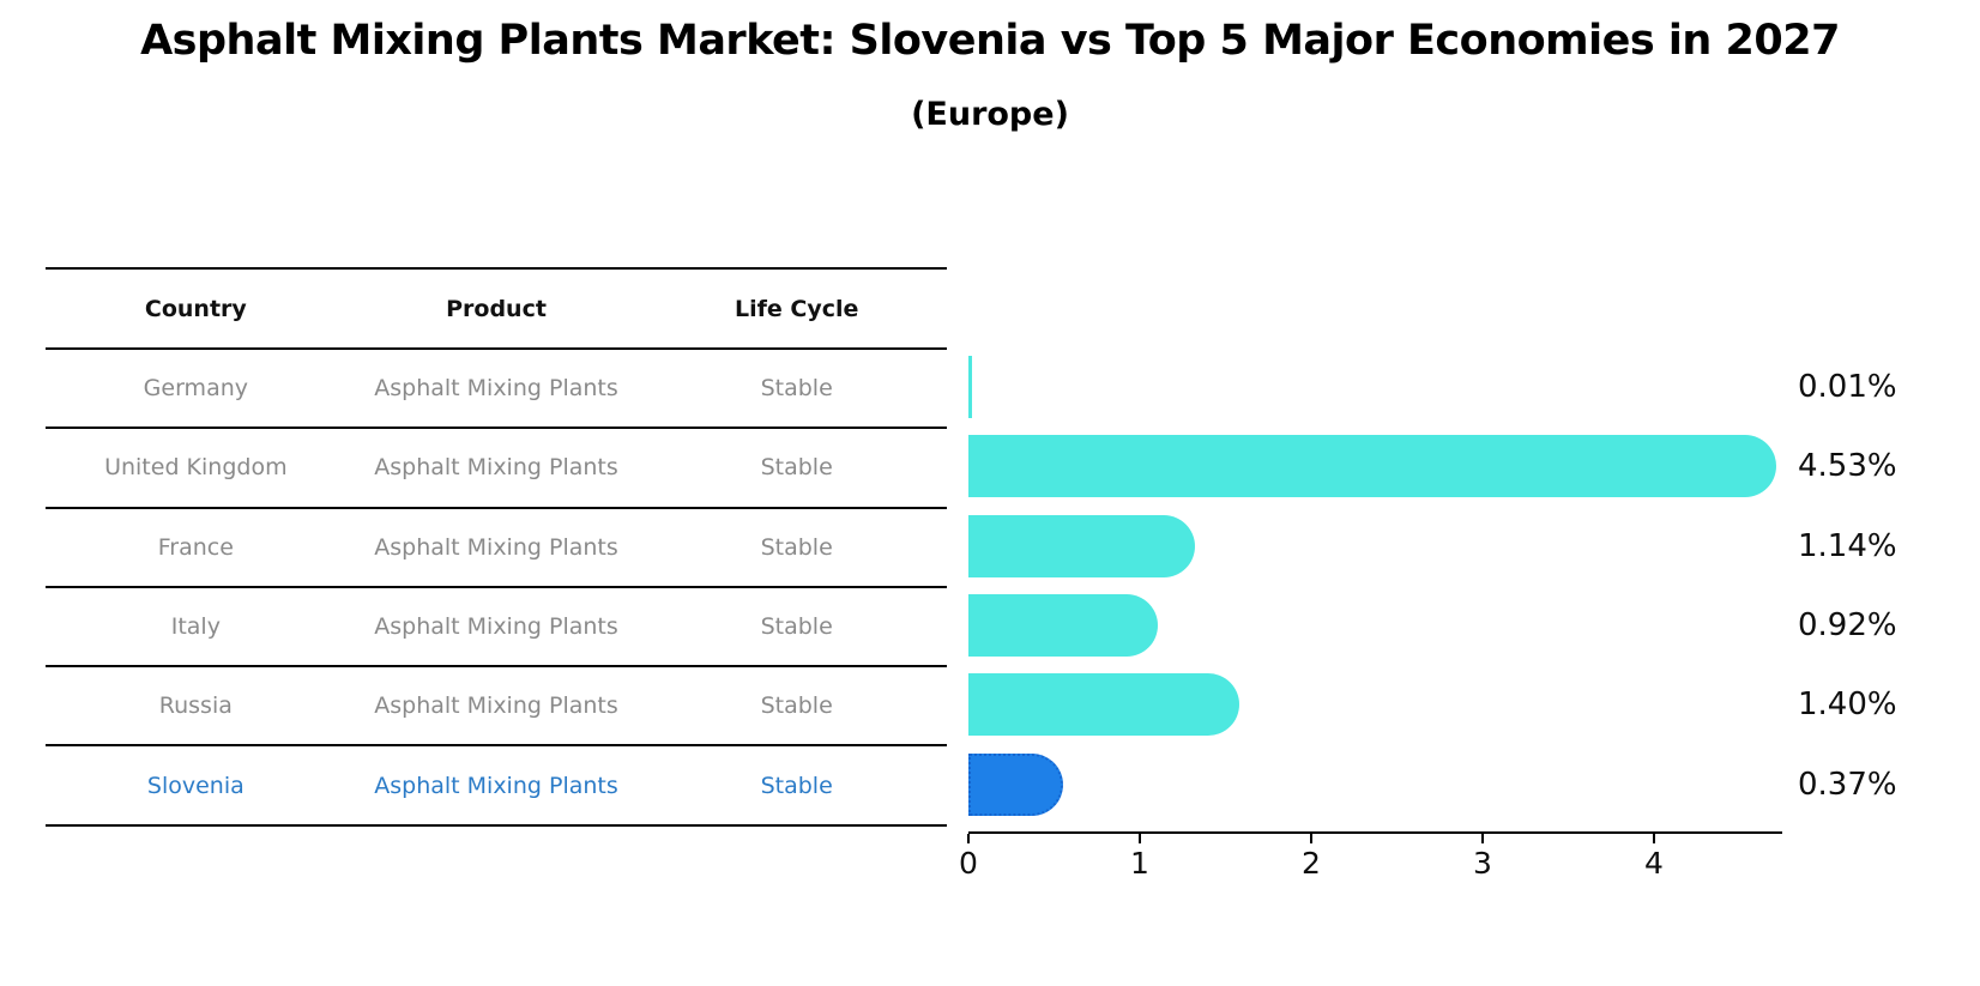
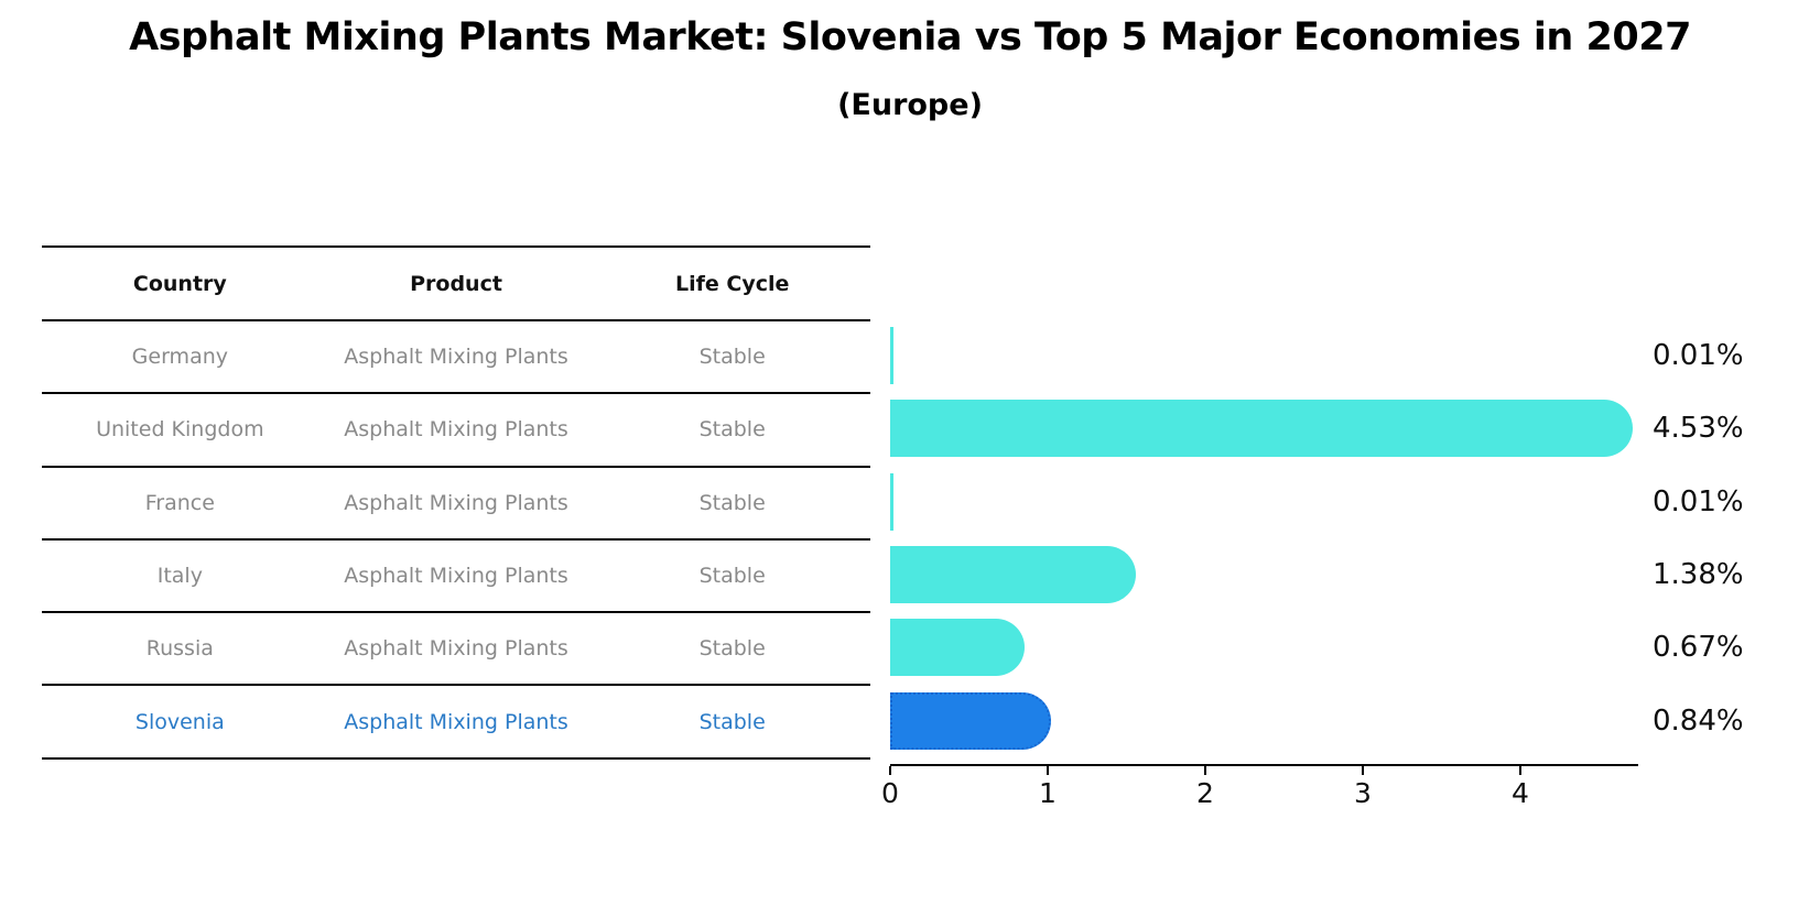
France: 1.14% -> 0.01%
Italy: 0.92% -> 1.38%
Russia: 1.40% -> 0.67%
Slovenia: 0.37% -> 0.84%
